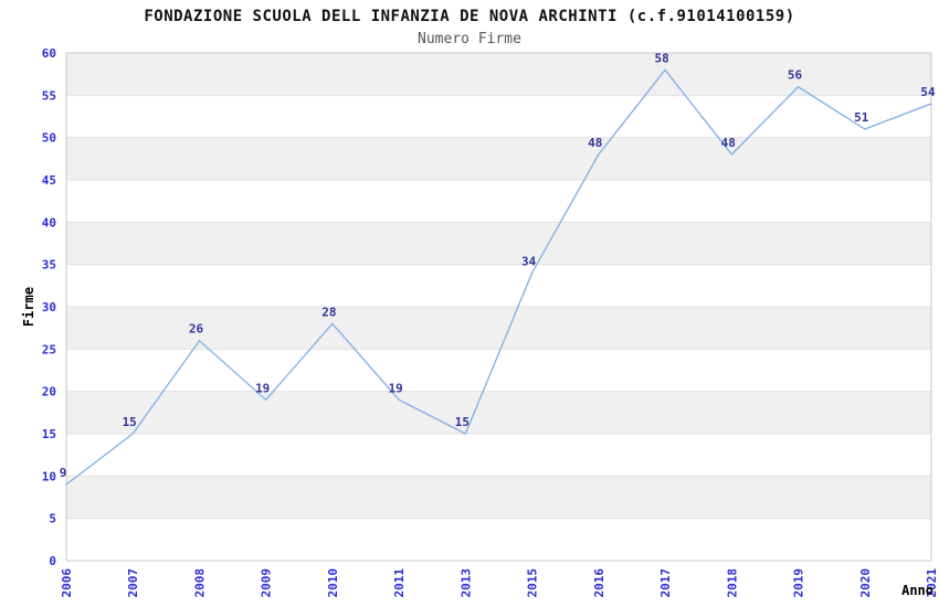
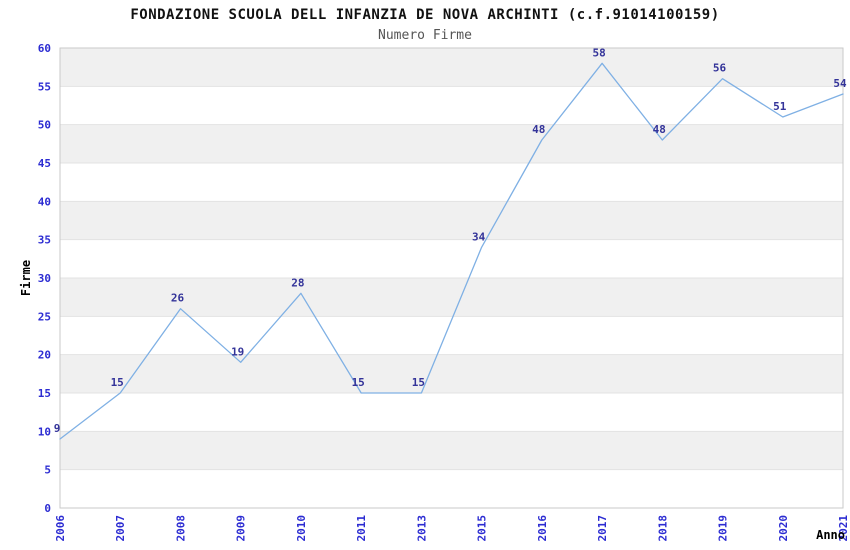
2011: 19 -> 15
